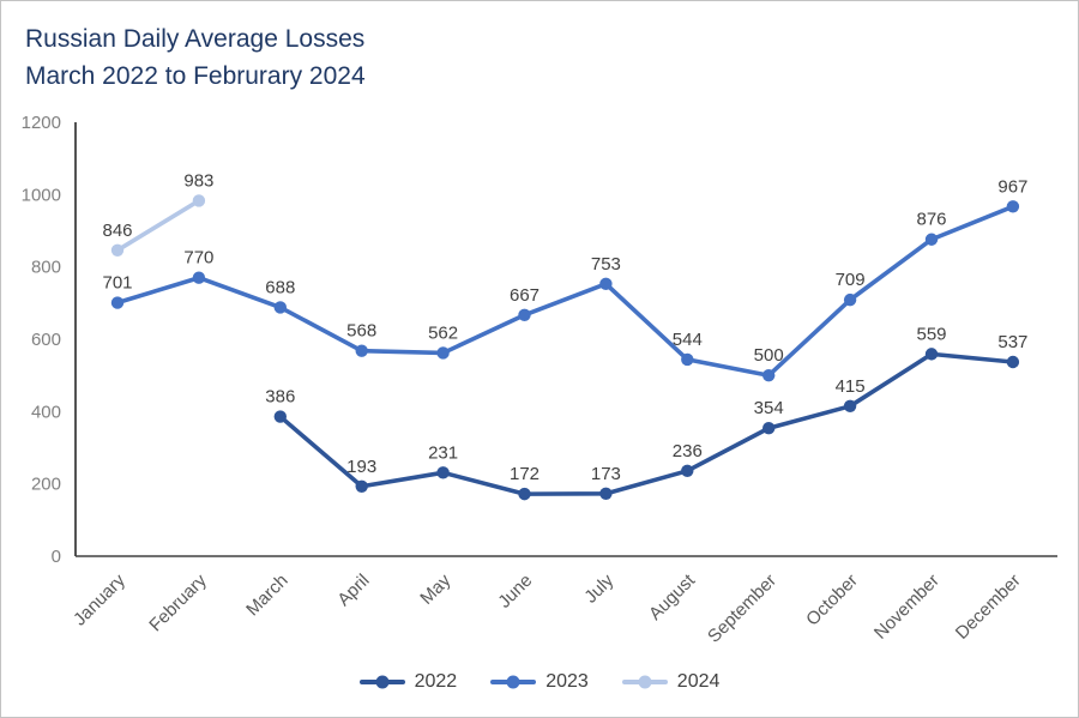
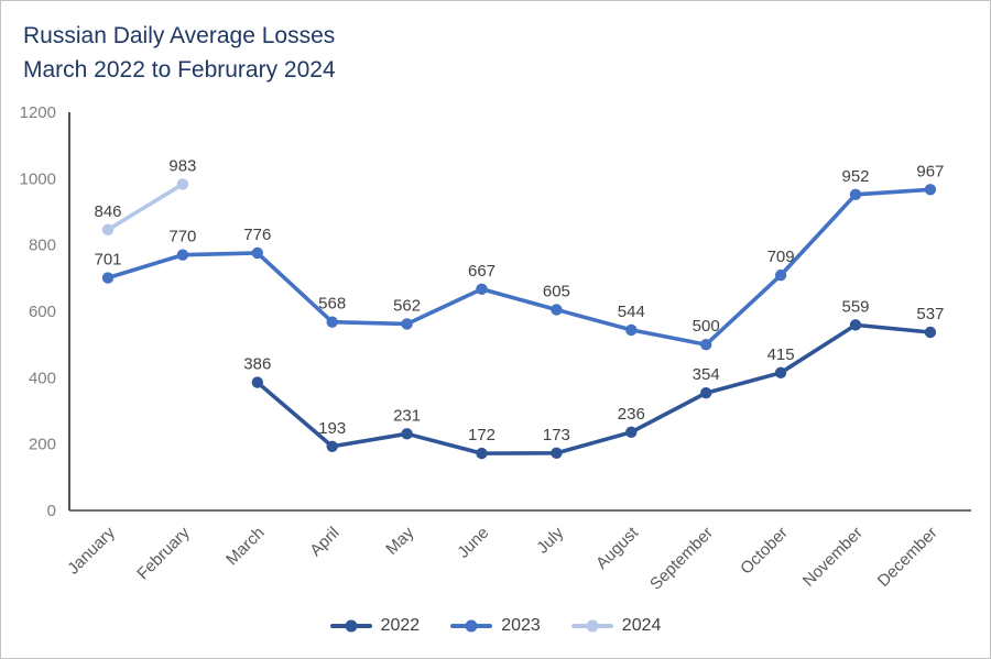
2023/March: 688 -> 776
2023/July: 753 -> 605
2023/November: 876 -> 952
